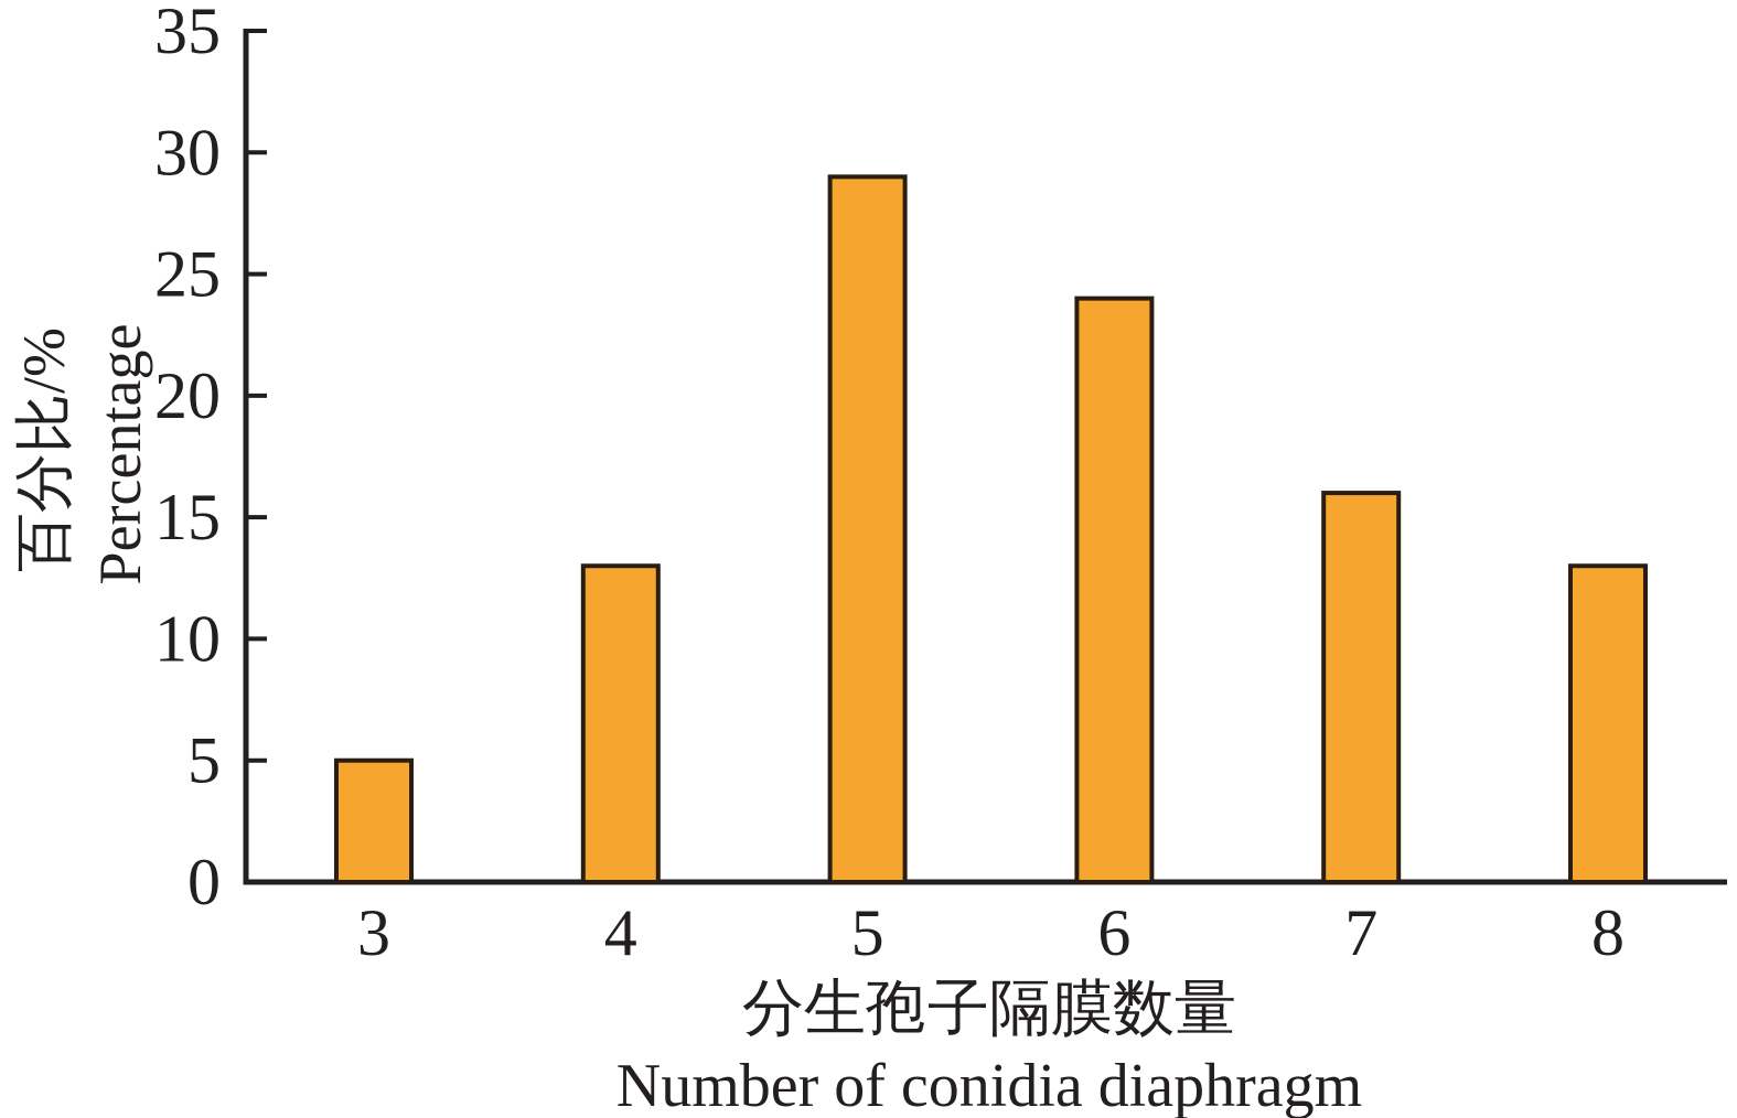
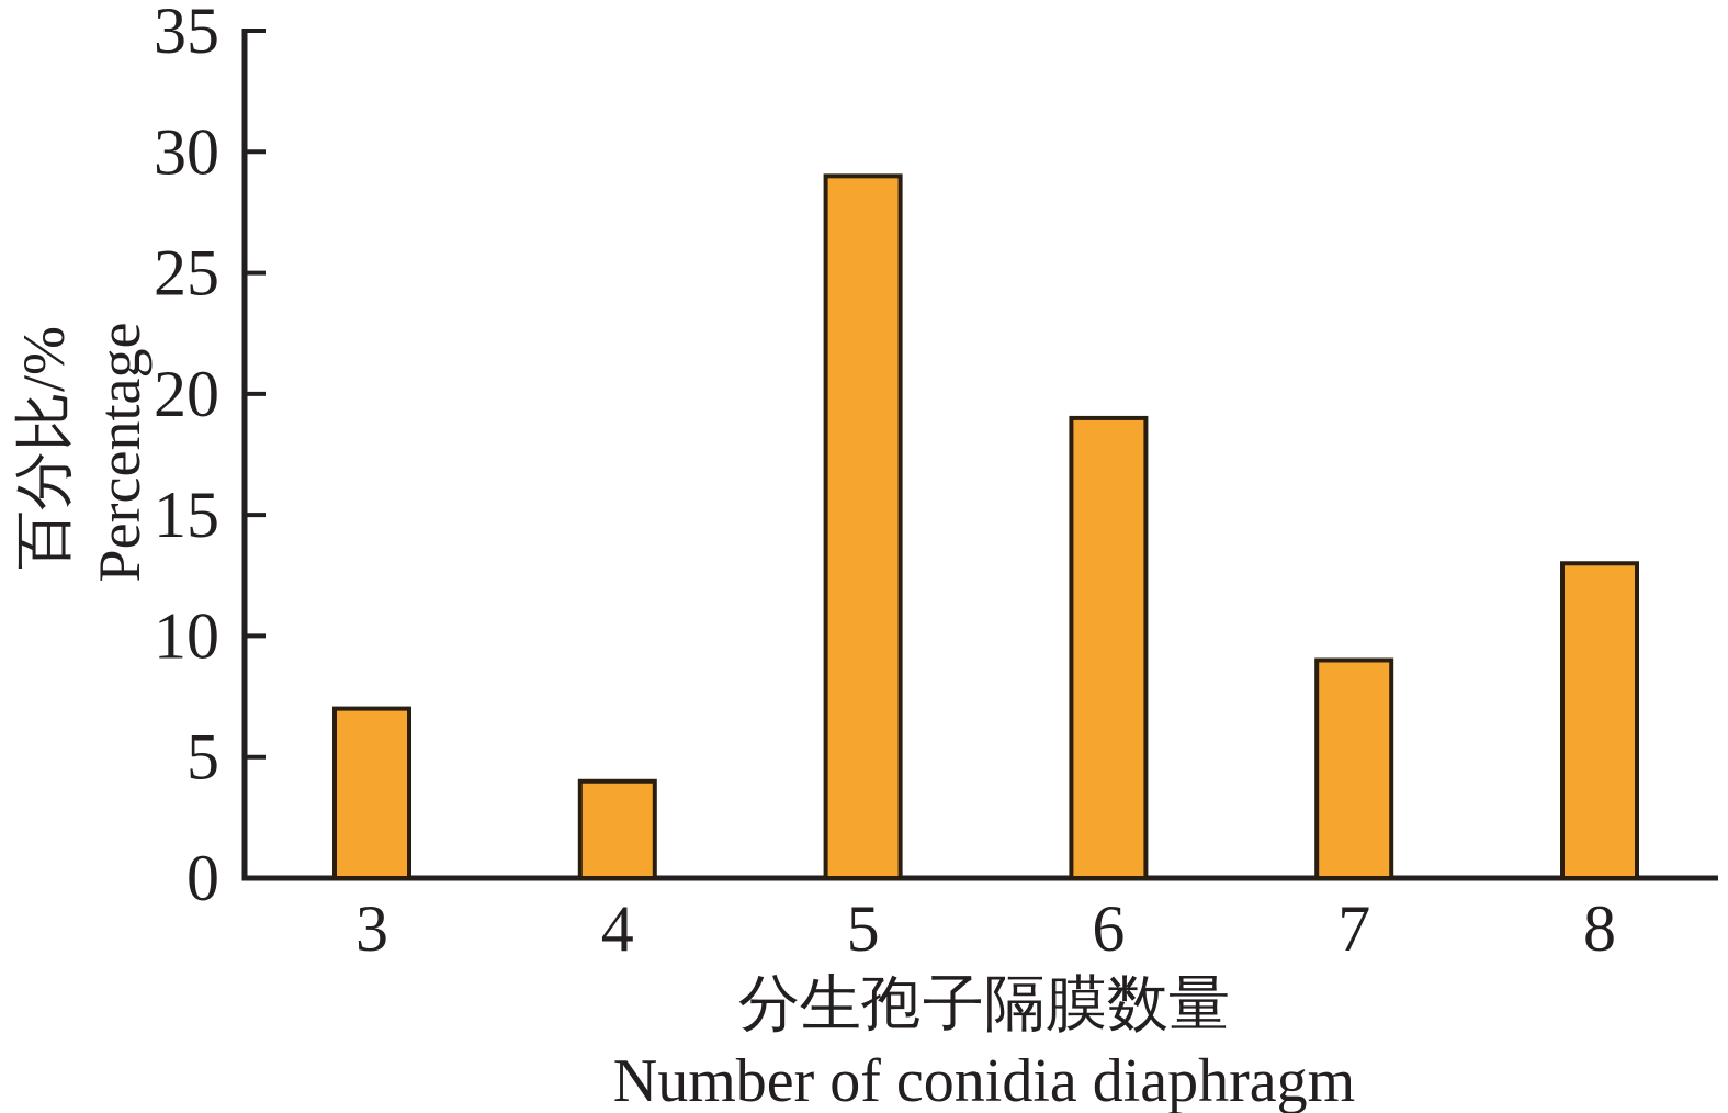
3: 5 -> 7
4: 13 -> 4
6: 24 -> 19
7: 16 -> 9
